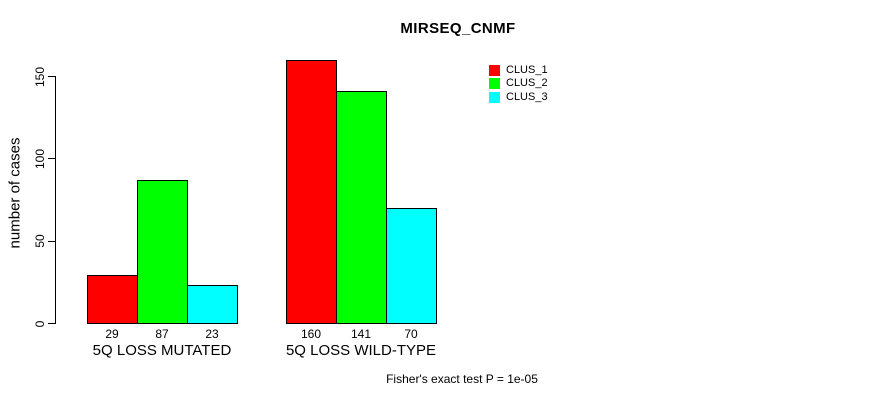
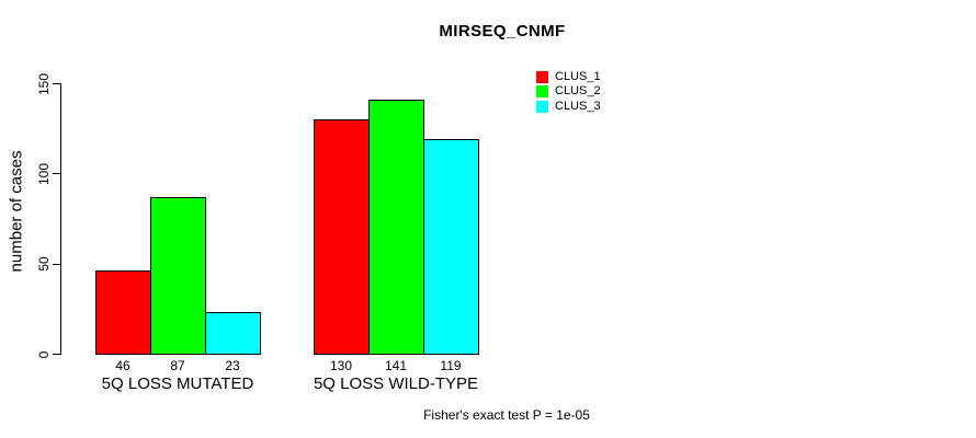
CLUS_1/5Q LOSS MUTATED: 29 -> 46
CLUS_1/5Q LOSS WILD-TYPE: 160 -> 130
CLUS_3/5Q LOSS WILD-TYPE: 70 -> 119
